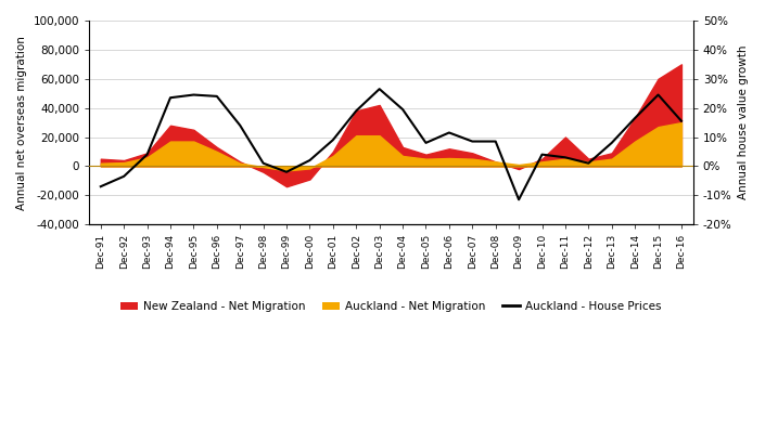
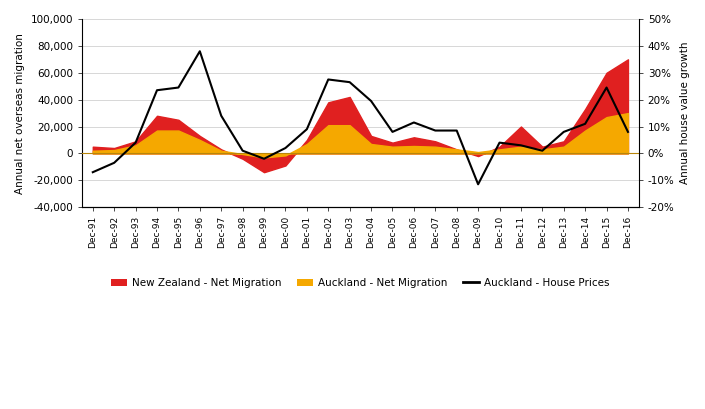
Auckland - House Prices/Dec-96: 24.0% -> 38.0%
Auckland - House Prices/Dec-02: 19.0% -> 27.5%
Auckland - House Prices/Dec-14: 16.5% -> 11.0%
Auckland - House Prices/Dec-16: 15.5% -> 8.0%
